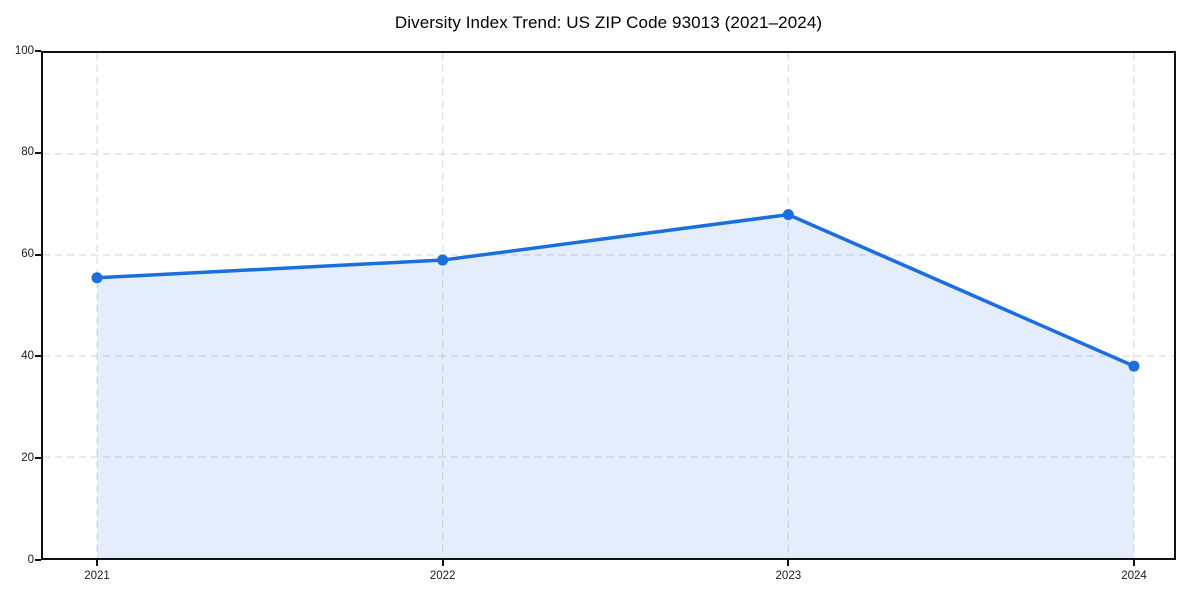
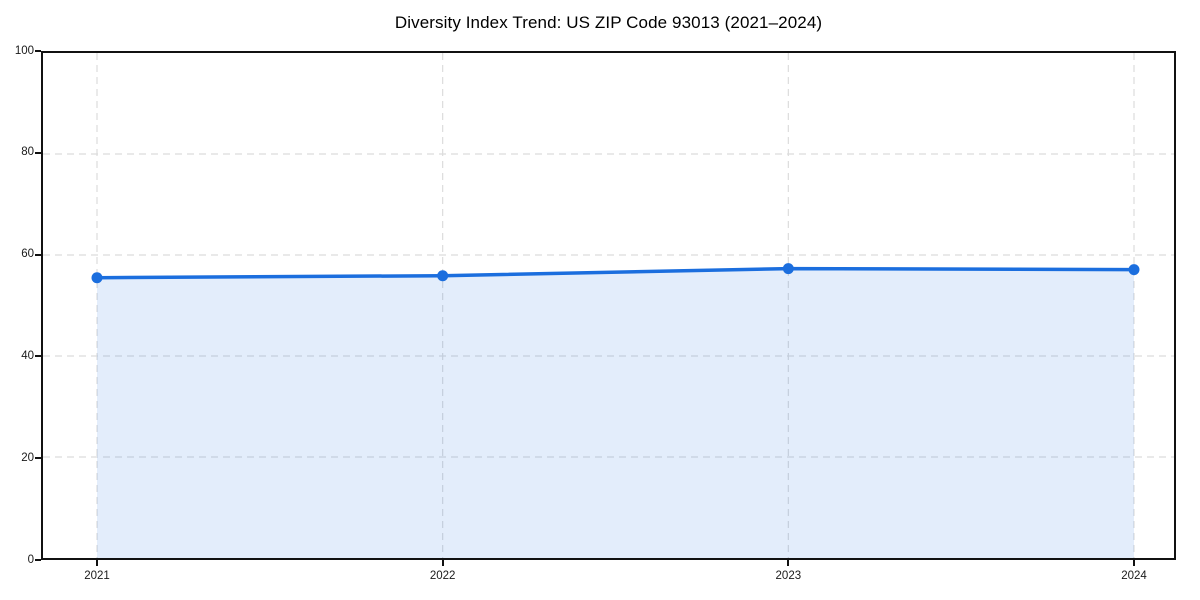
2022: 59 -> 56
2023: 68 -> 57
2024: 38 -> 57
